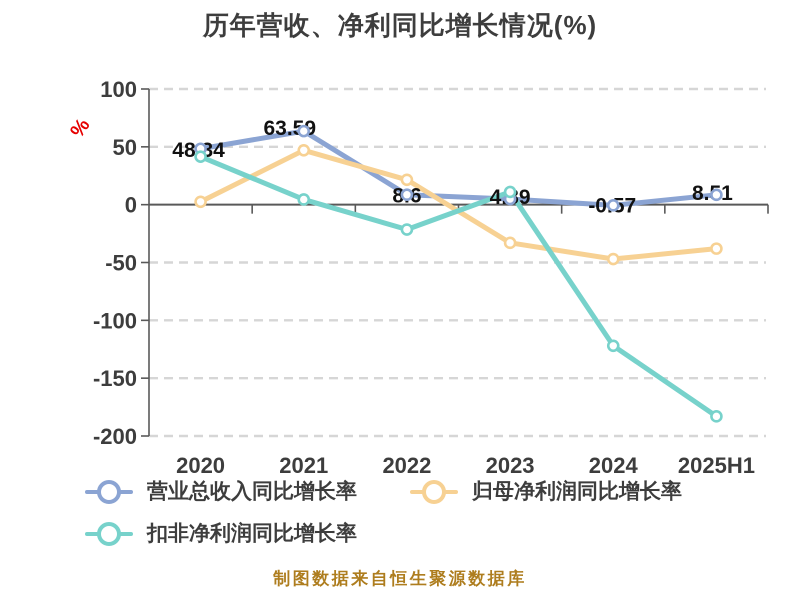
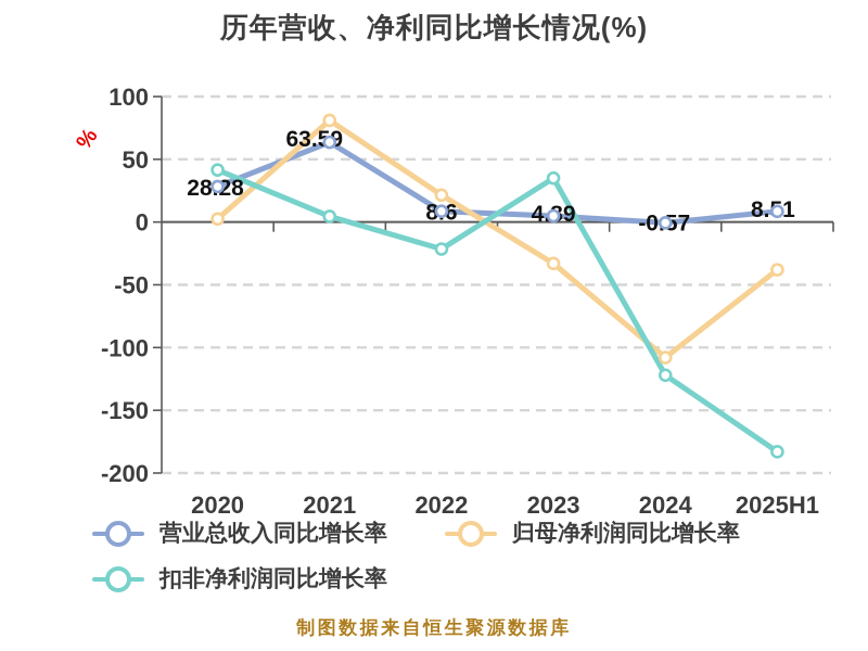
营业总收入同比增长率/2020: 48.34 -> 28.28
归母净利润同比增长率/2021: 47 -> 81
扣非净利润同比增长率/2023: 11 -> 35
归母净利润同比增长率/2024: -47 -> -108
